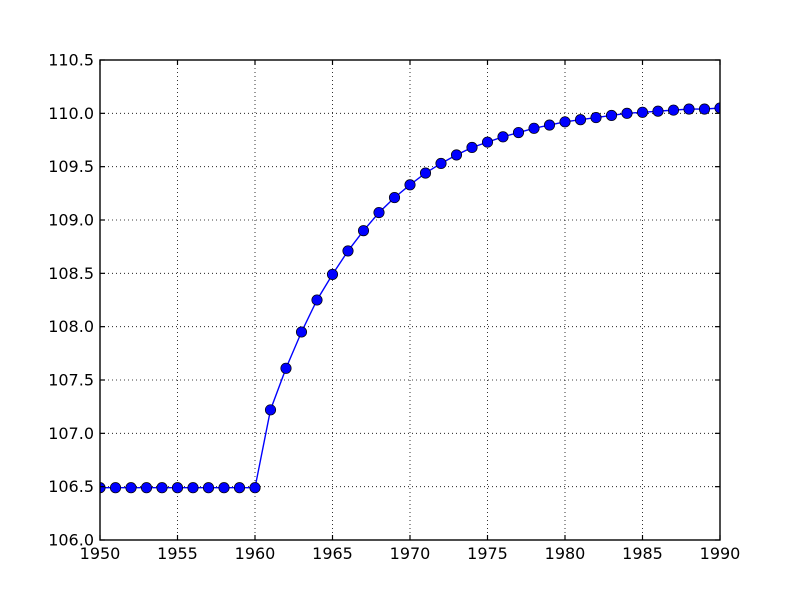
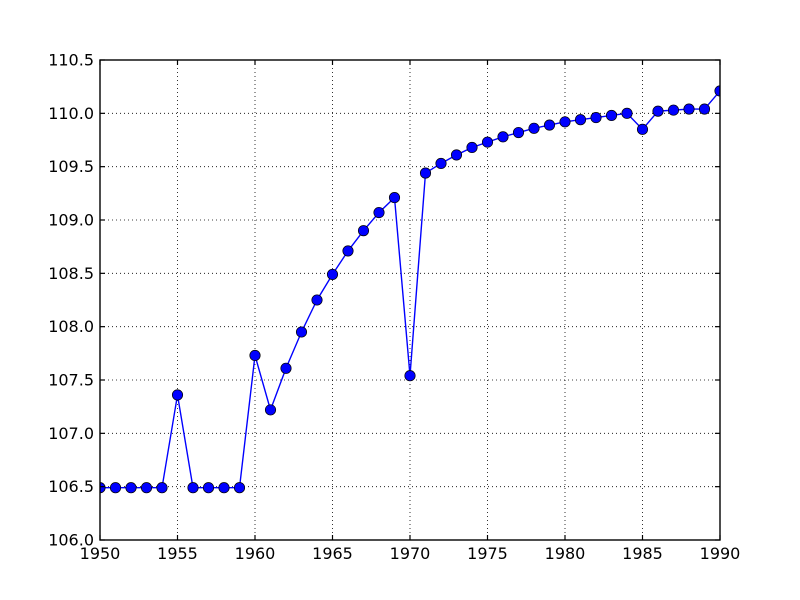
1955: 106.49 -> 107.36
1960: 106.49 -> 107.73
1970: 109.33 -> 107.54
1985: 110.01 -> 109.85
1990: 110.05 -> 110.21
